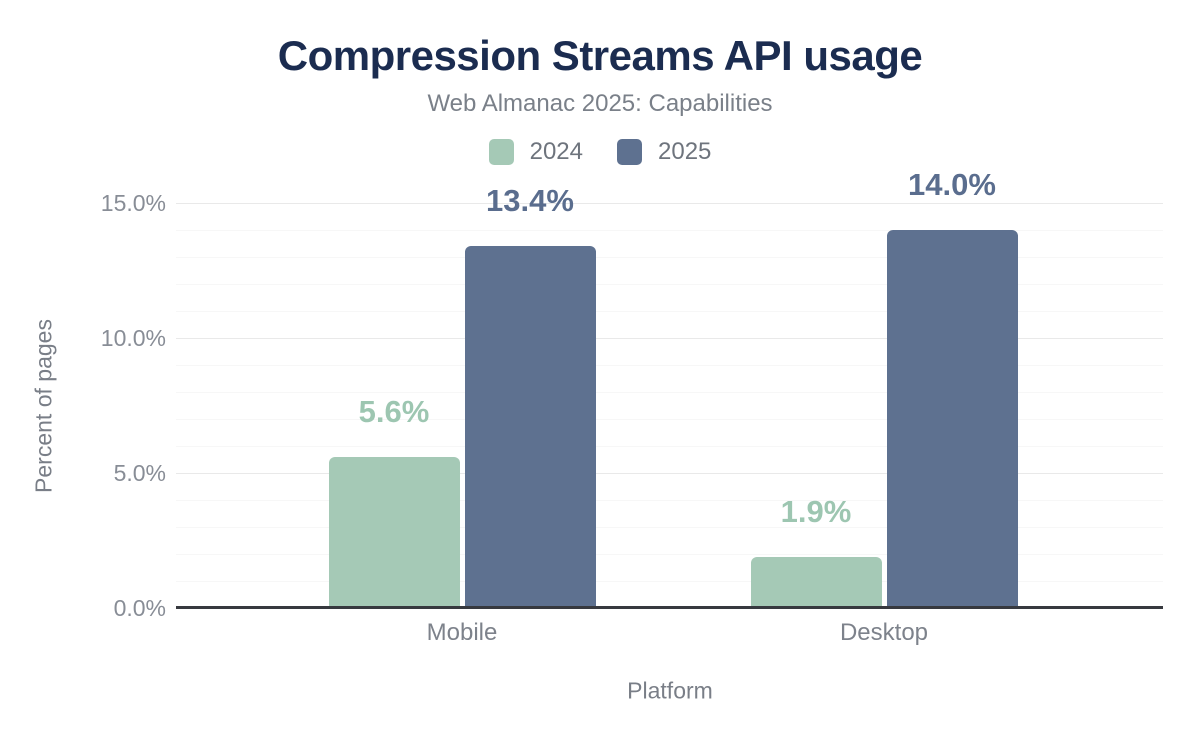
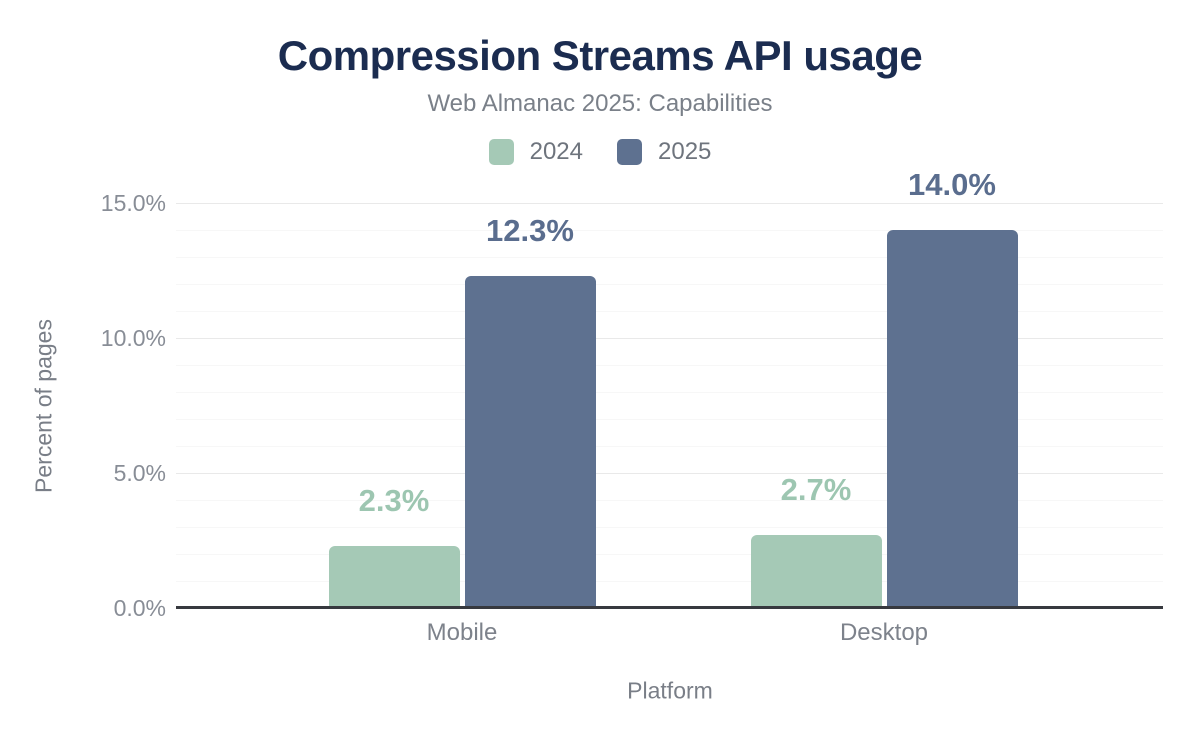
2024/Mobile: 5.6% -> 2.3%
2025/Mobile: 13.4% -> 12.3%
2024/Desktop: 1.9% -> 2.7%
